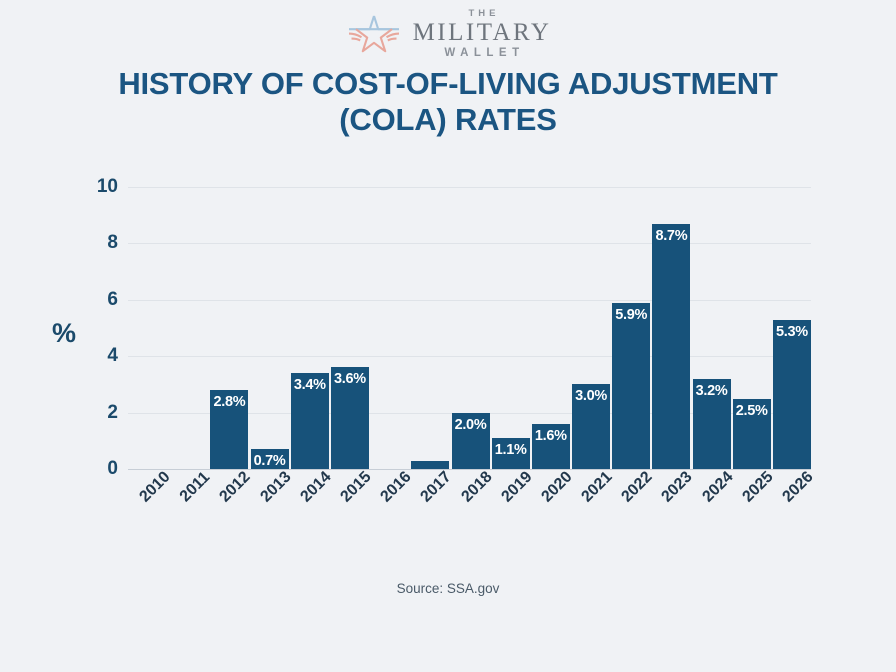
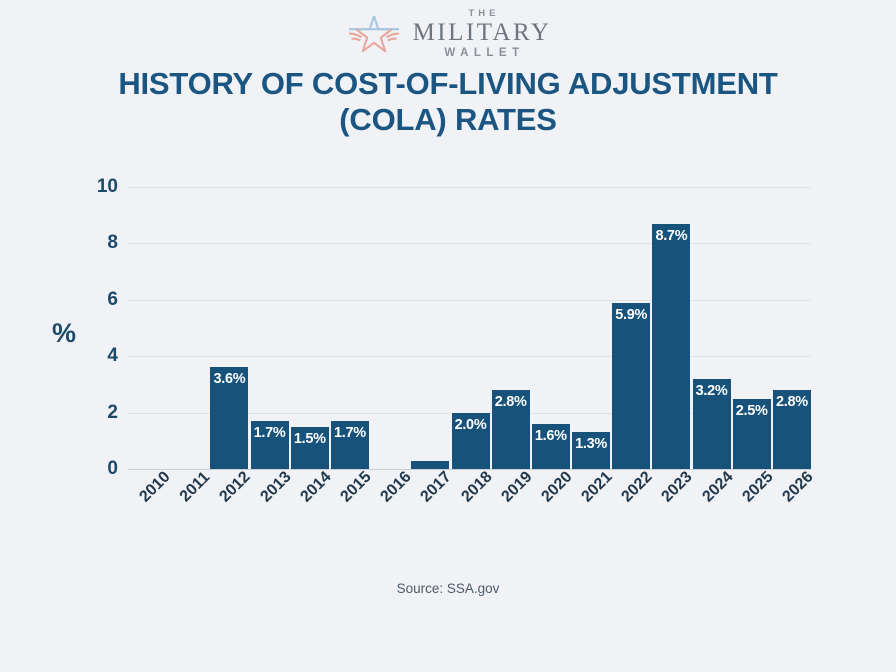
2012: 2.8% -> 3.6%
2013: 0.7% -> 1.7%
2014: 3.4% -> 1.5%
2015: 3.6% -> 1.7%
2019: 1.1% -> 2.8%
2021: 3.0% -> 1.3%
2026: 5.3% -> 2.8%
